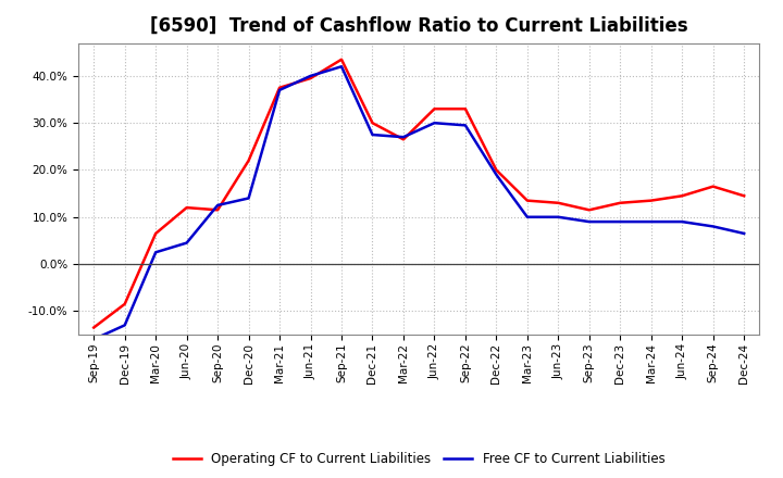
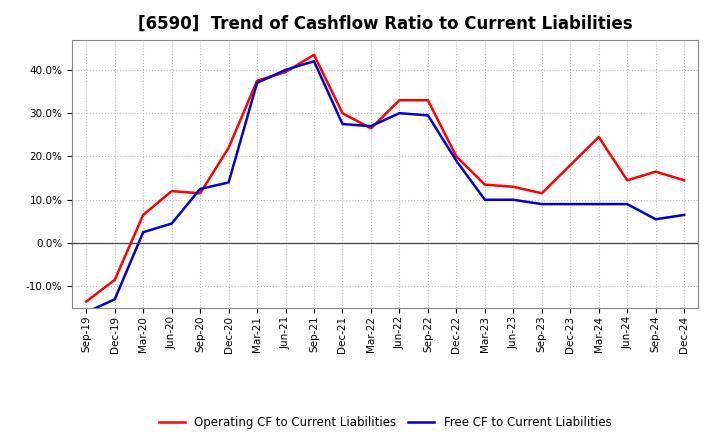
Operating CF to Current Liabilities/Dec-23: 13.0% -> 18.0%
Operating CF to Current Liabilities/Mar-24: 13.5% -> 24.5%
Free CF to Current Liabilities/Sep-24: 8.0% -> 5.5%
